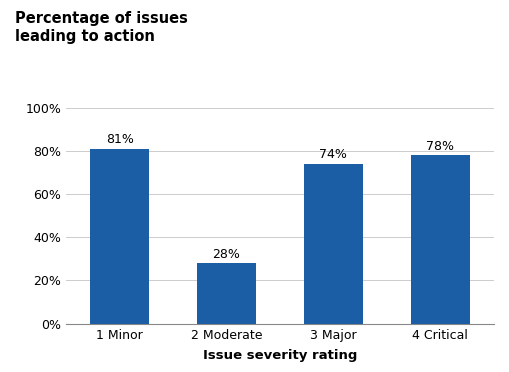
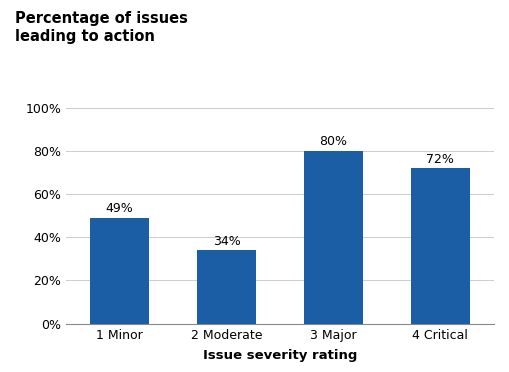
1 Minor: 81% -> 49%
2 Moderate: 28% -> 34%
3 Major: 74% -> 80%
4 Critical: 78% -> 72%
